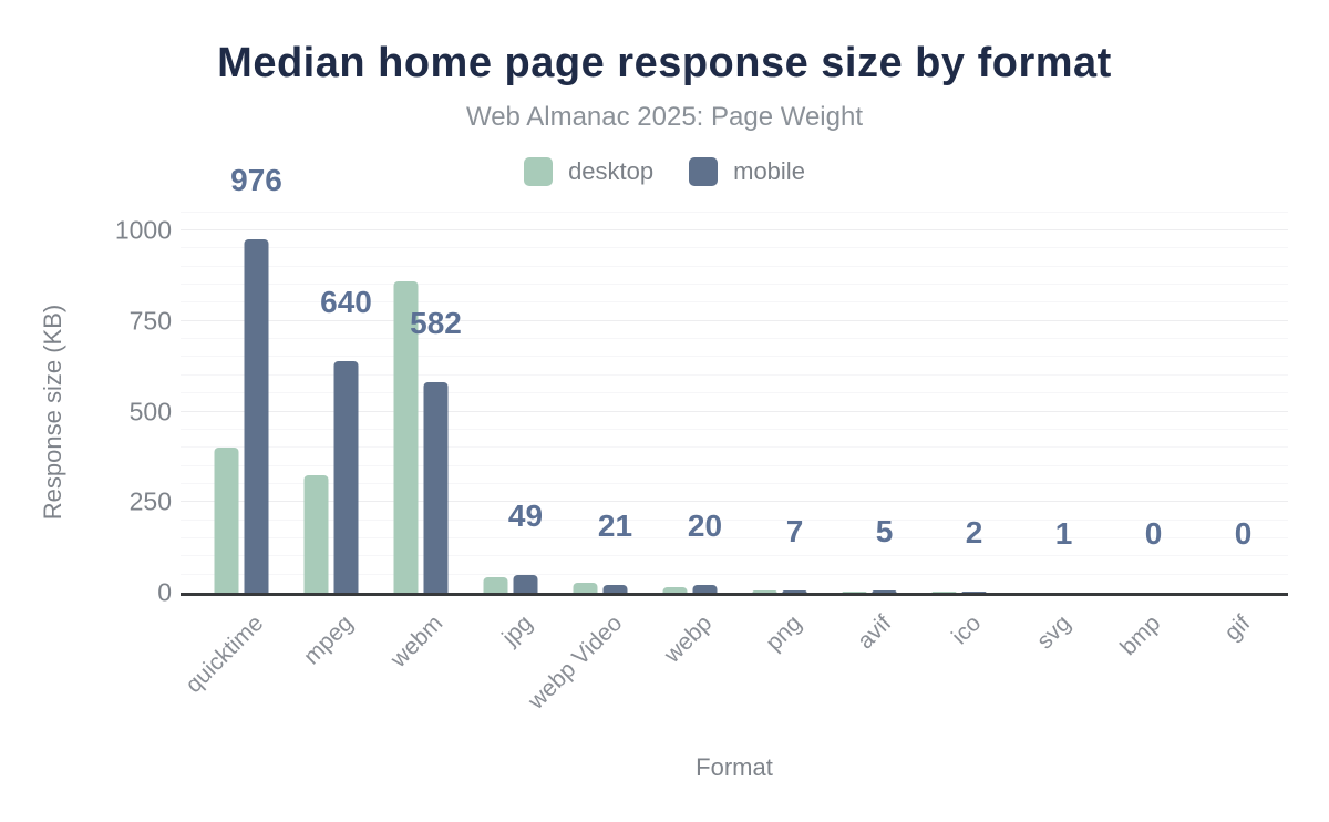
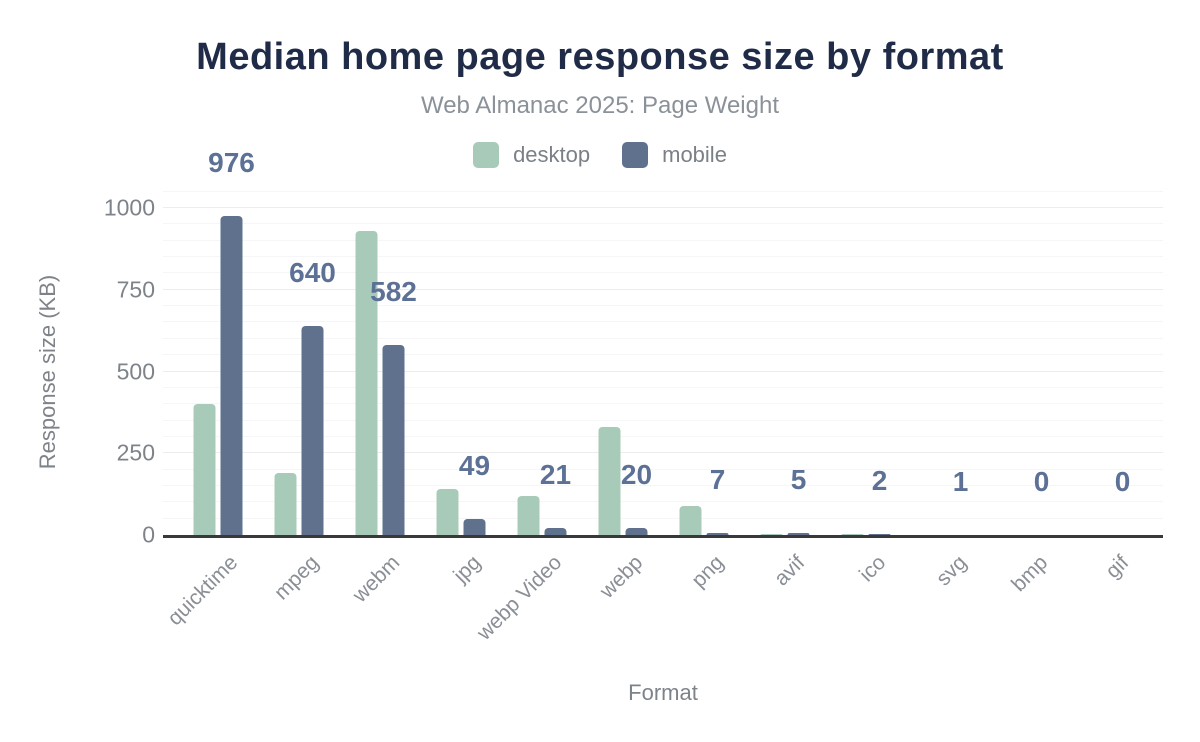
desktop/mpeg: 320 -> 190
desktop/webm: 860 -> 930
desktop/jpg: 40 -> 140
desktop/webp Video: 30 -> 120
desktop/webp: 20 -> 330
desktop/png: 10 -> 90
